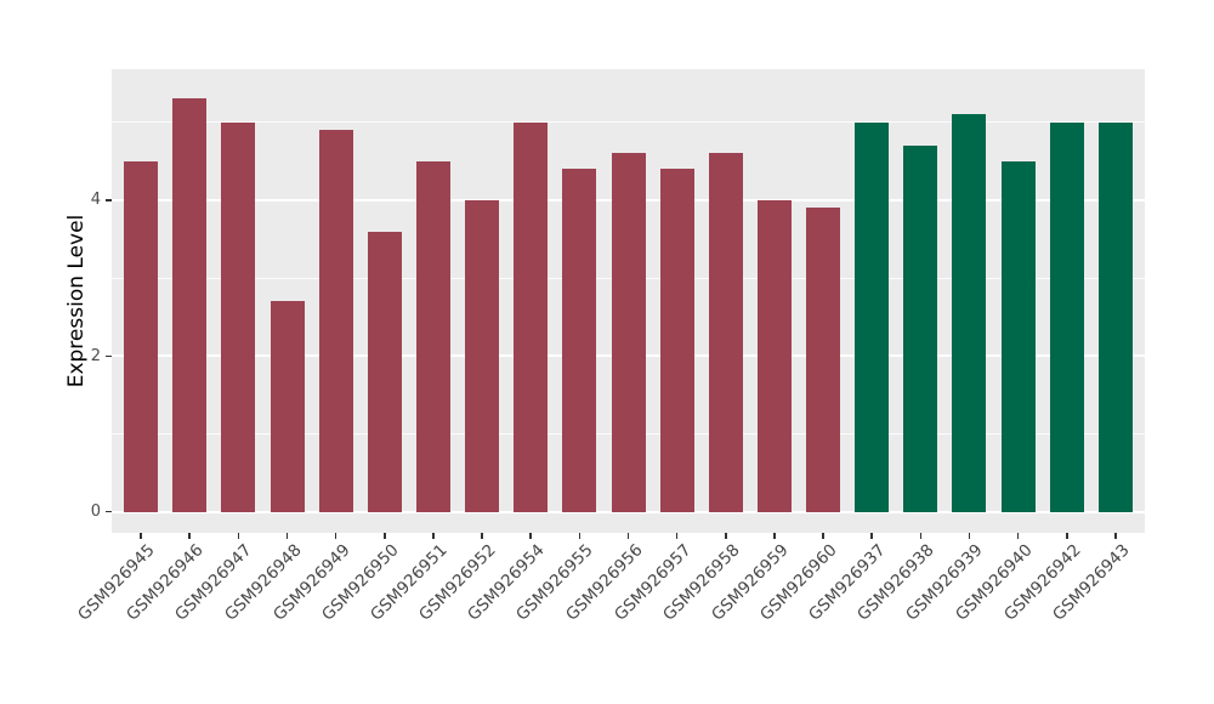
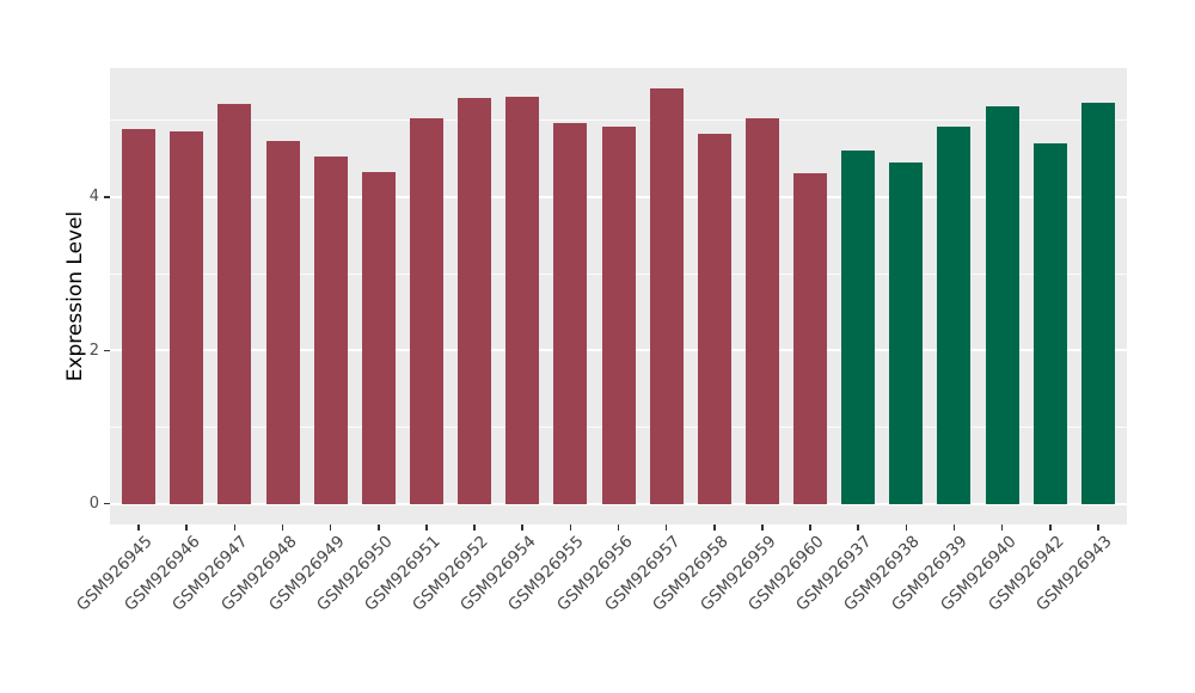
GSM926945: 4.5 -> 4.9
GSM926946: 5.3 -> 4.9
GSM926947: 5.0 -> 5.2
GSM926948: 2.7 -> 4.7
GSM926949: 4.9 -> 4.5
GSM926950: 3.6 -> 4.3
GSM926951: 4.5 -> 5.0
GSM926952: 4.0 -> 5.3
GSM926954: 5.0 -> 5.3
GSM926955: 4.4 -> 5.0
GSM926956: 4.6 -> 4.9
GSM926957: 4.4 -> 5.4
GSM926958: 4.6 -> 4.8
GSM926959: 4.0 -> 5.0
GSM926960: 3.9 -> 4.3
GSM926937: 5.0 -> 4.6
GSM926938: 4.7 -> 4.5
GSM926939: 5.1 -> 4.9
GSM926940: 4.5 -> 5.2
GSM926942: 5.0 -> 4.7
GSM926943: 5.0 -> 5.2
